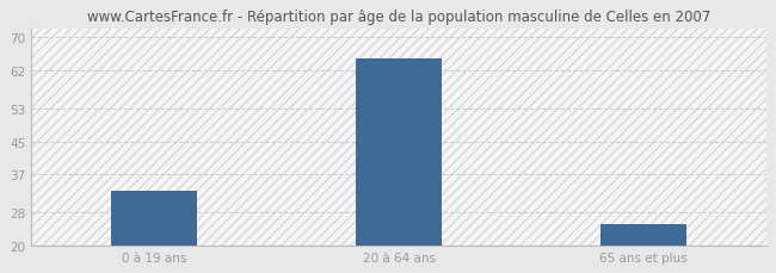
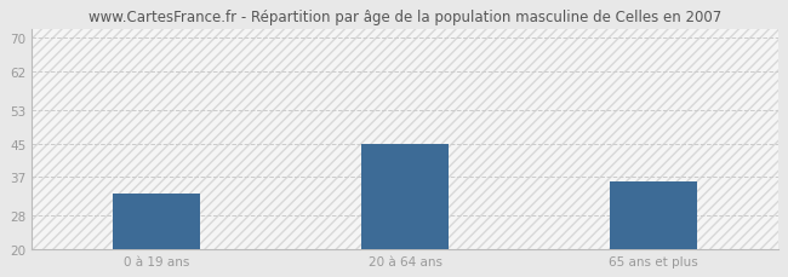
20 à 64 ans: 65 -> 45
65 ans et plus: 25 -> 36
